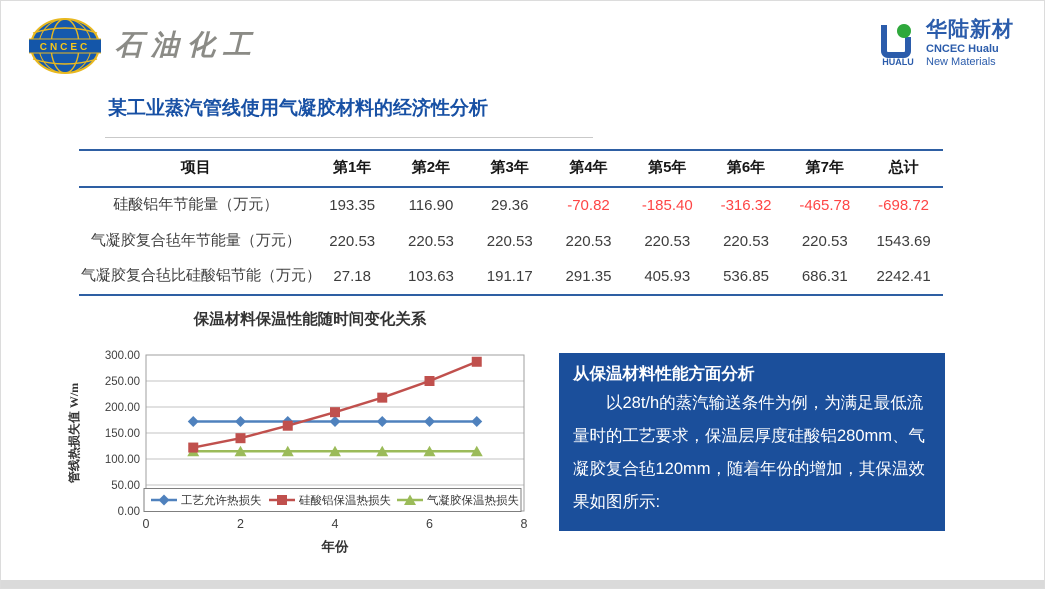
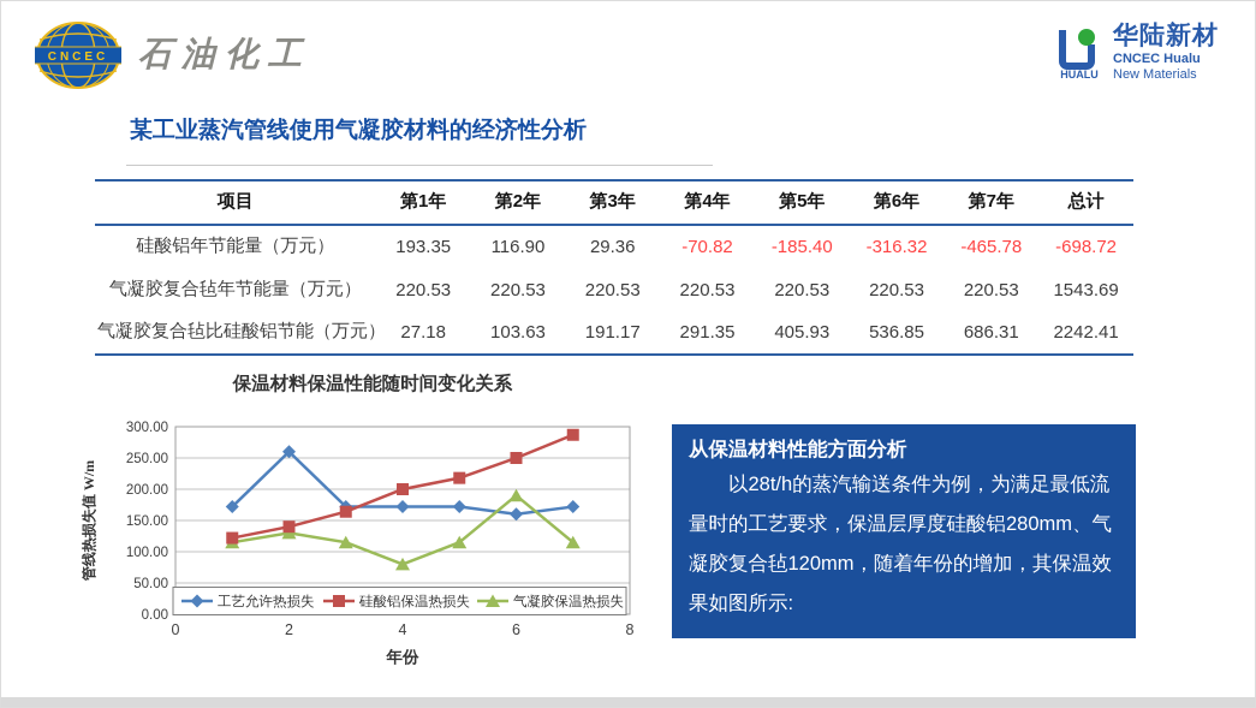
工艺允许热损失/2: 170 -> 260
气凝胶保温热损失/2: 120 -> 130
硅酸铝保温热损失/4: 190 -> 200
气凝胶保温热损失/4: 120 -> 80
工艺允许热损失/6: 170 -> 160
气凝胶保温热损失/6: 120 -> 190
